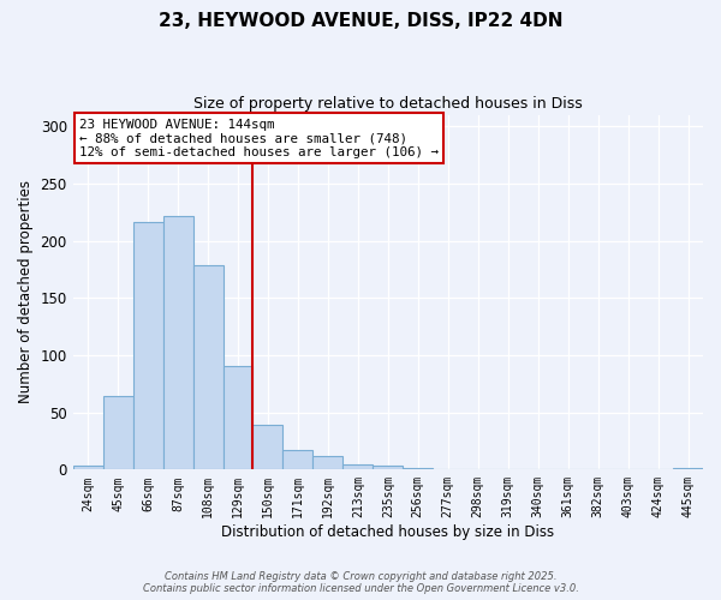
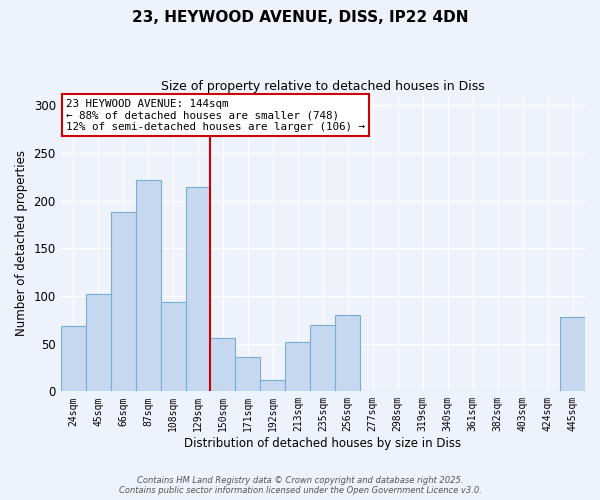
24sqm: 3 -> 68
45sqm: 64 -> 102
66sqm: 216 -> 188
108sqm: 178 -> 94
129sqm: 91 -> 214
150sqm: 39 -> 56
171sqm: 17 -> 36
213sqm: 5 -> 52
235sqm: 3 -> 70
256sqm: 1 -> 80
445sqm: 1 -> 78
